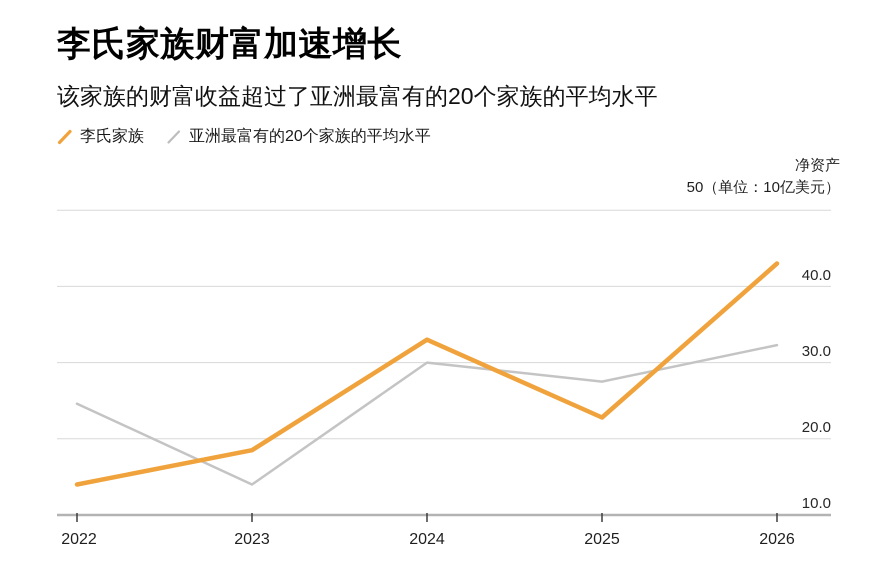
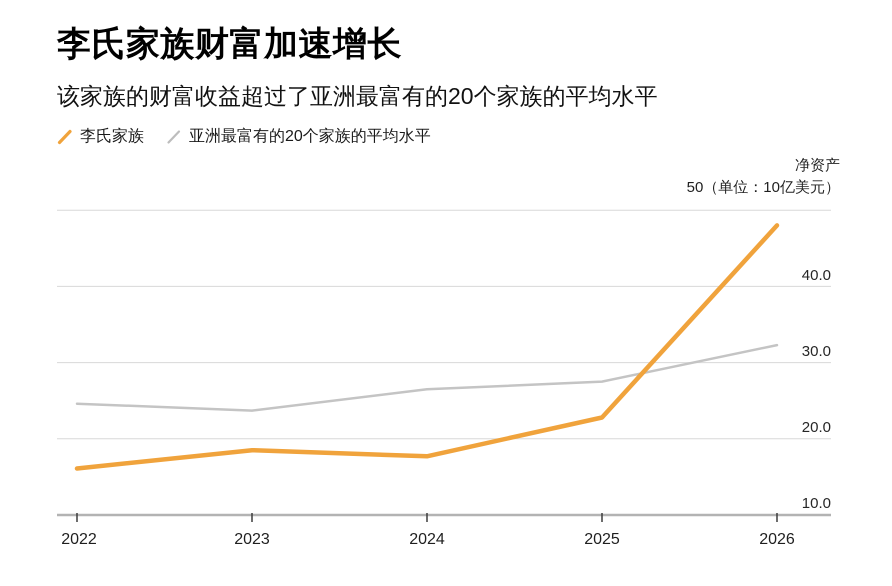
李氏家族/2022: 14 -> 16
亚洲最富有的20个家族的平均水平/2023: 14 -> 24
李氏家族/2024: 33 -> 18
亚洲最富有的20个家族的平均水平/2024: 30 -> 26
李氏家族/2026: 43 -> 48
